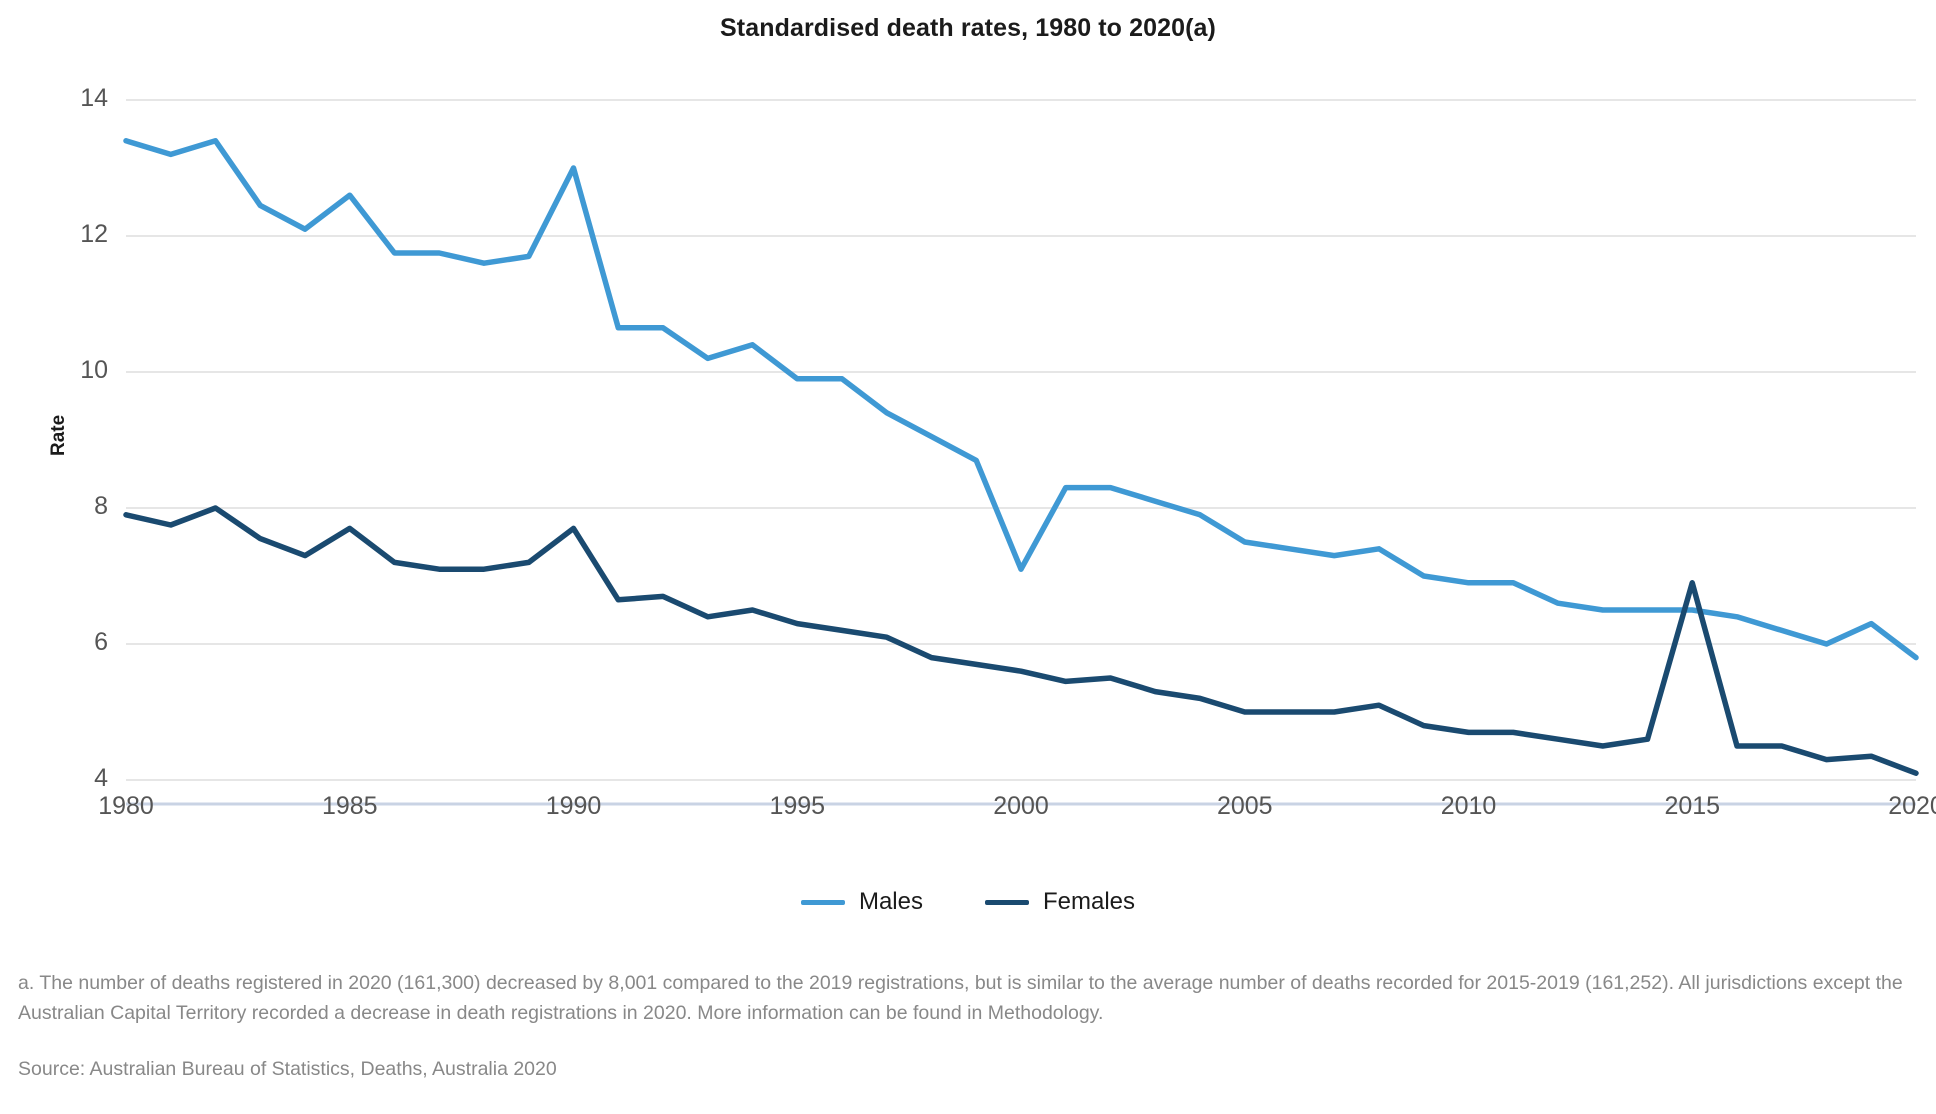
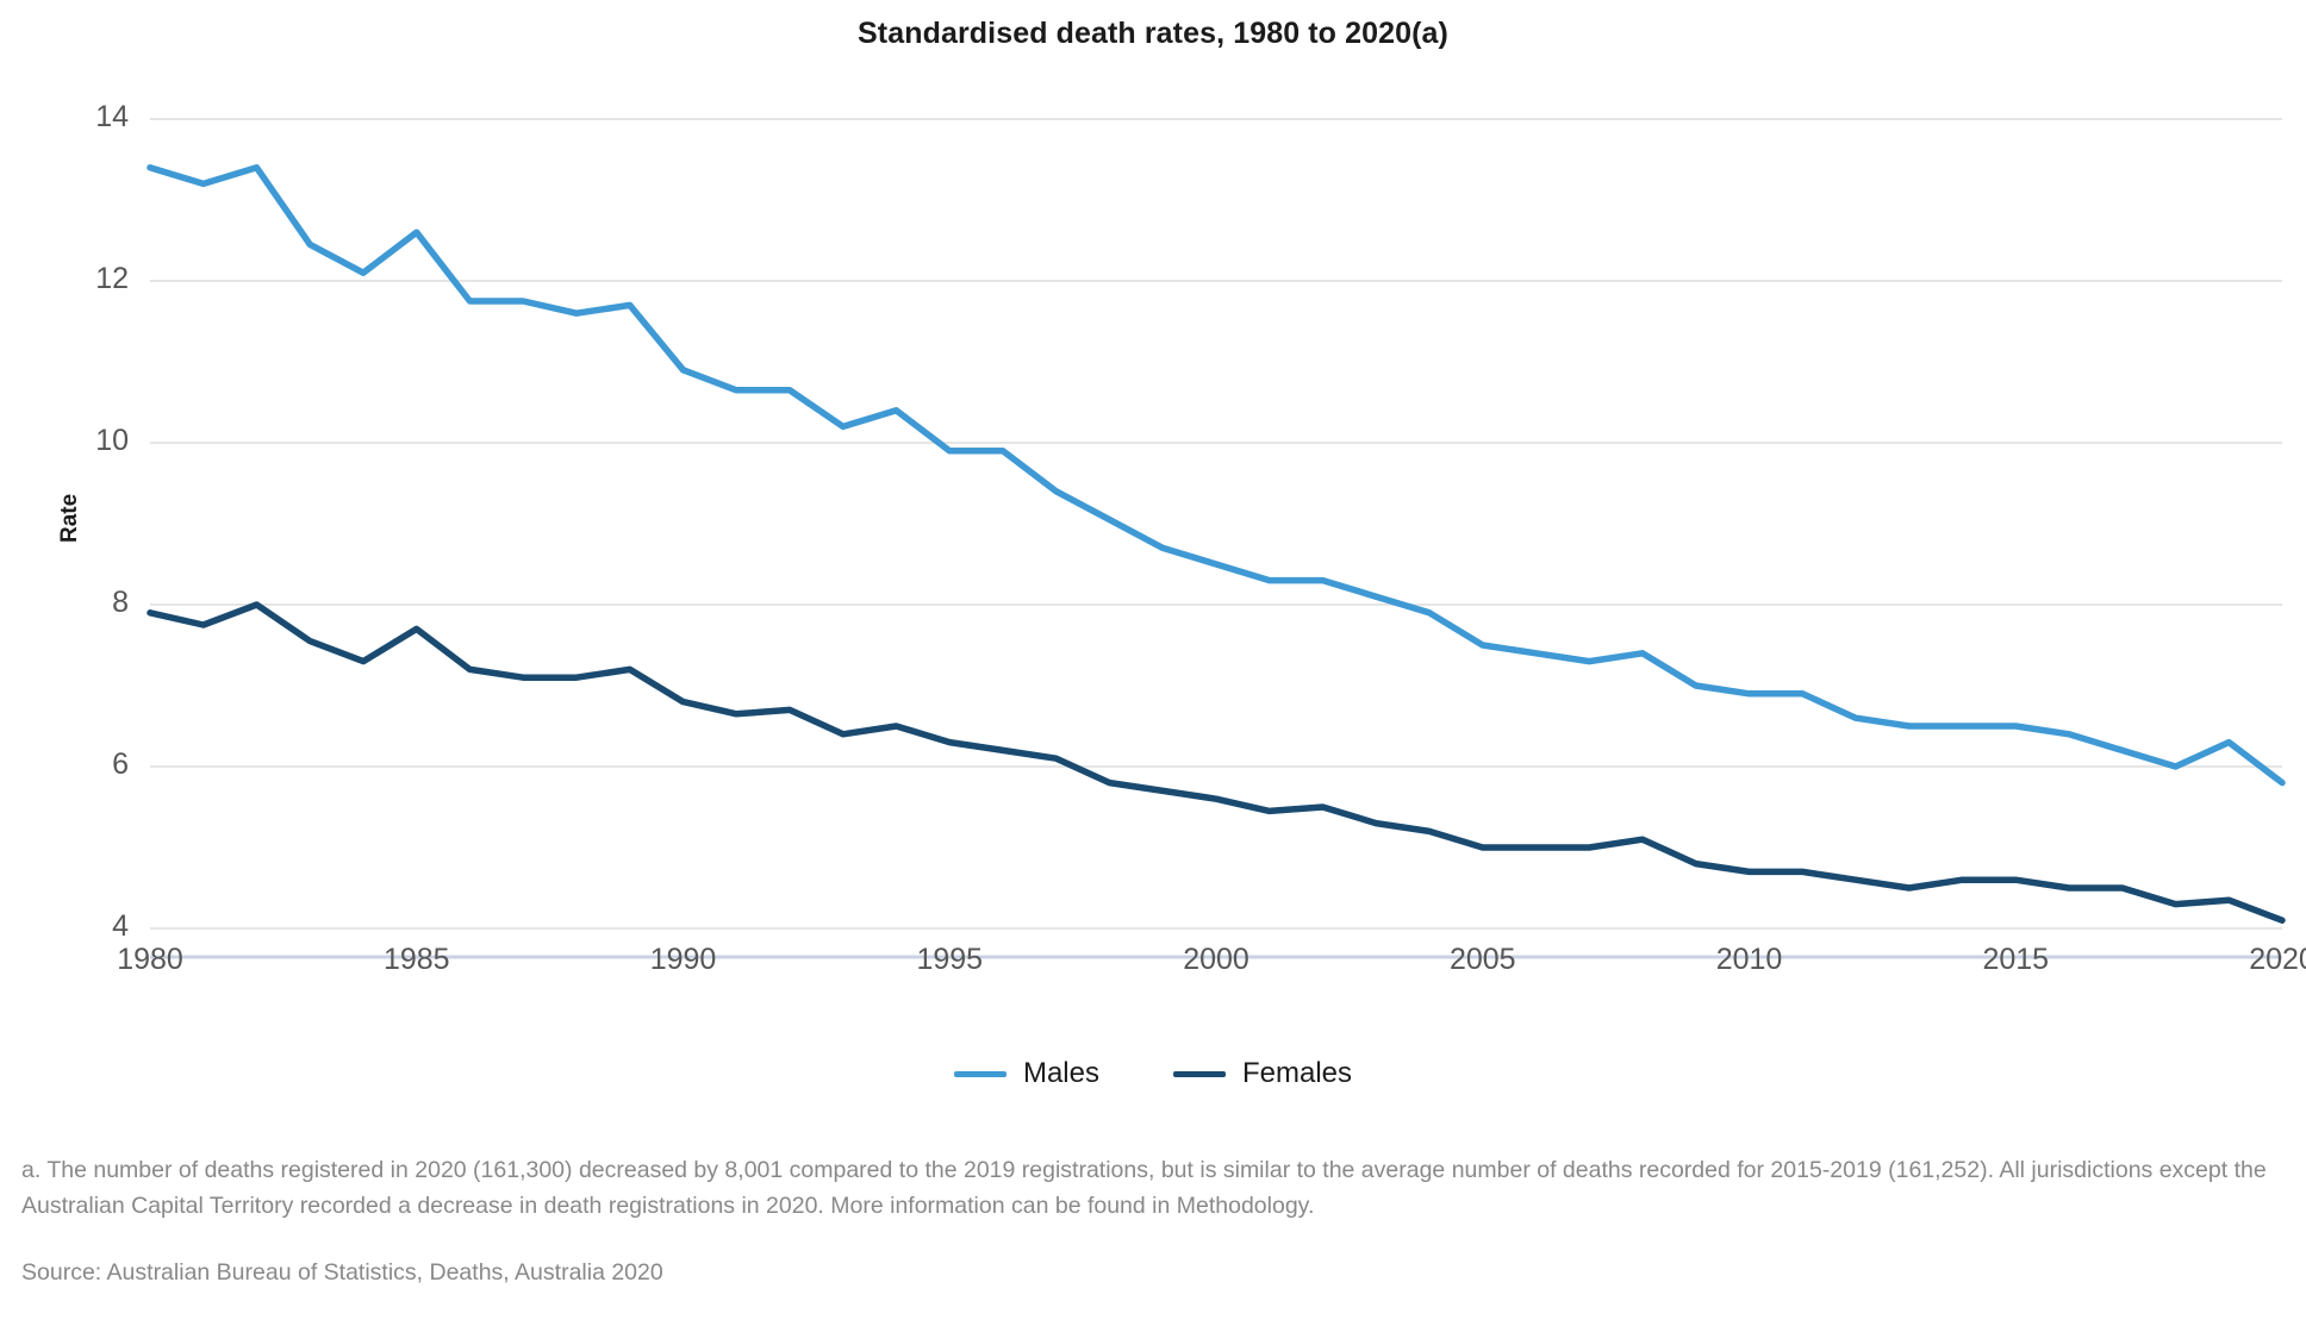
Males/1990: 13.0 -> 10.9
Females/1990: 7.7 -> 6.8
Males/2000: 7.1 -> 8.5
Females/2015: 6.9 -> 4.6
